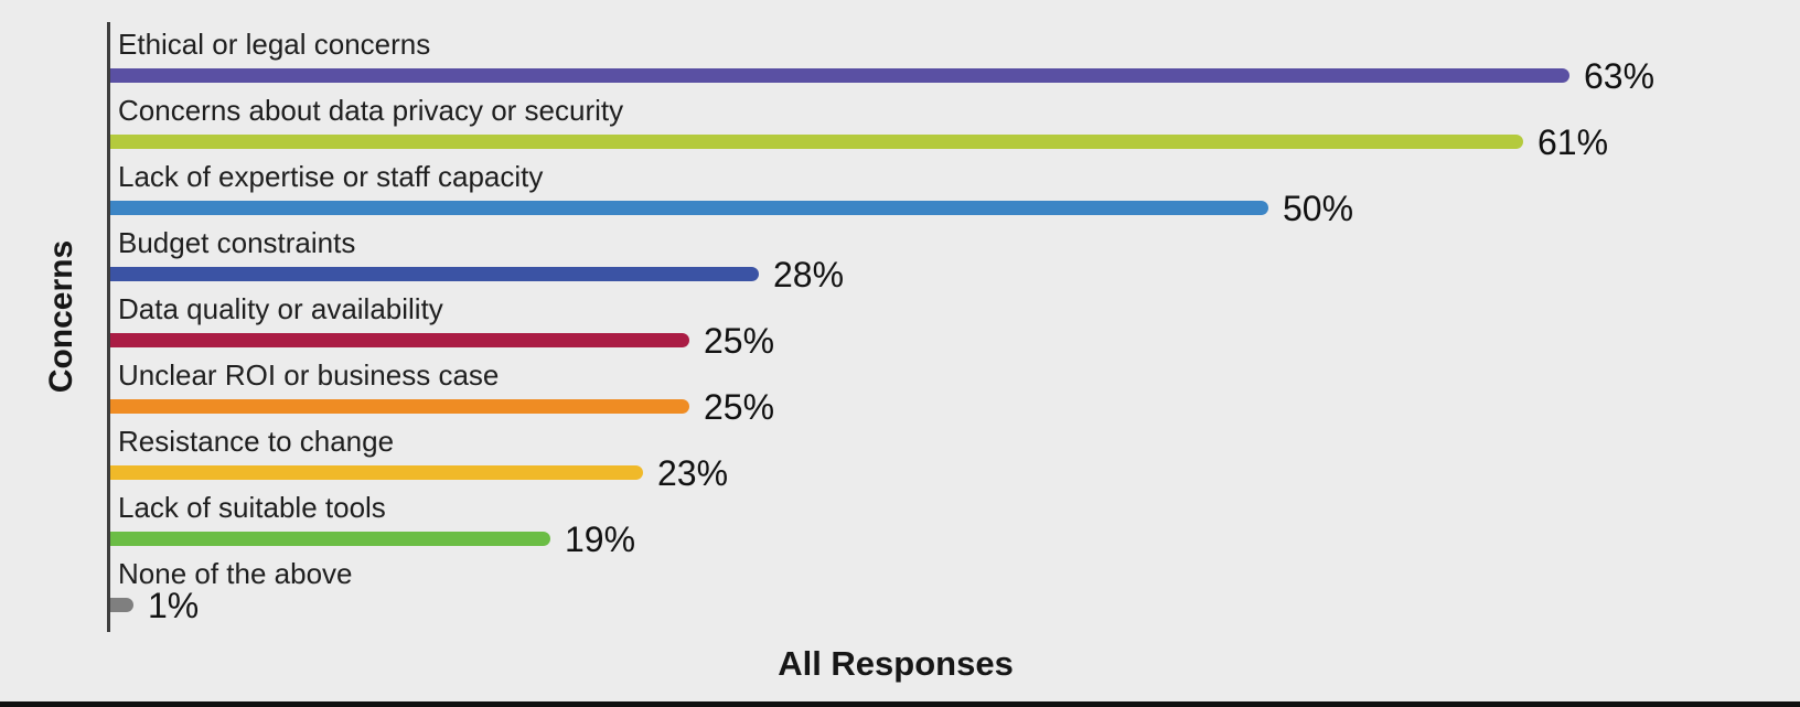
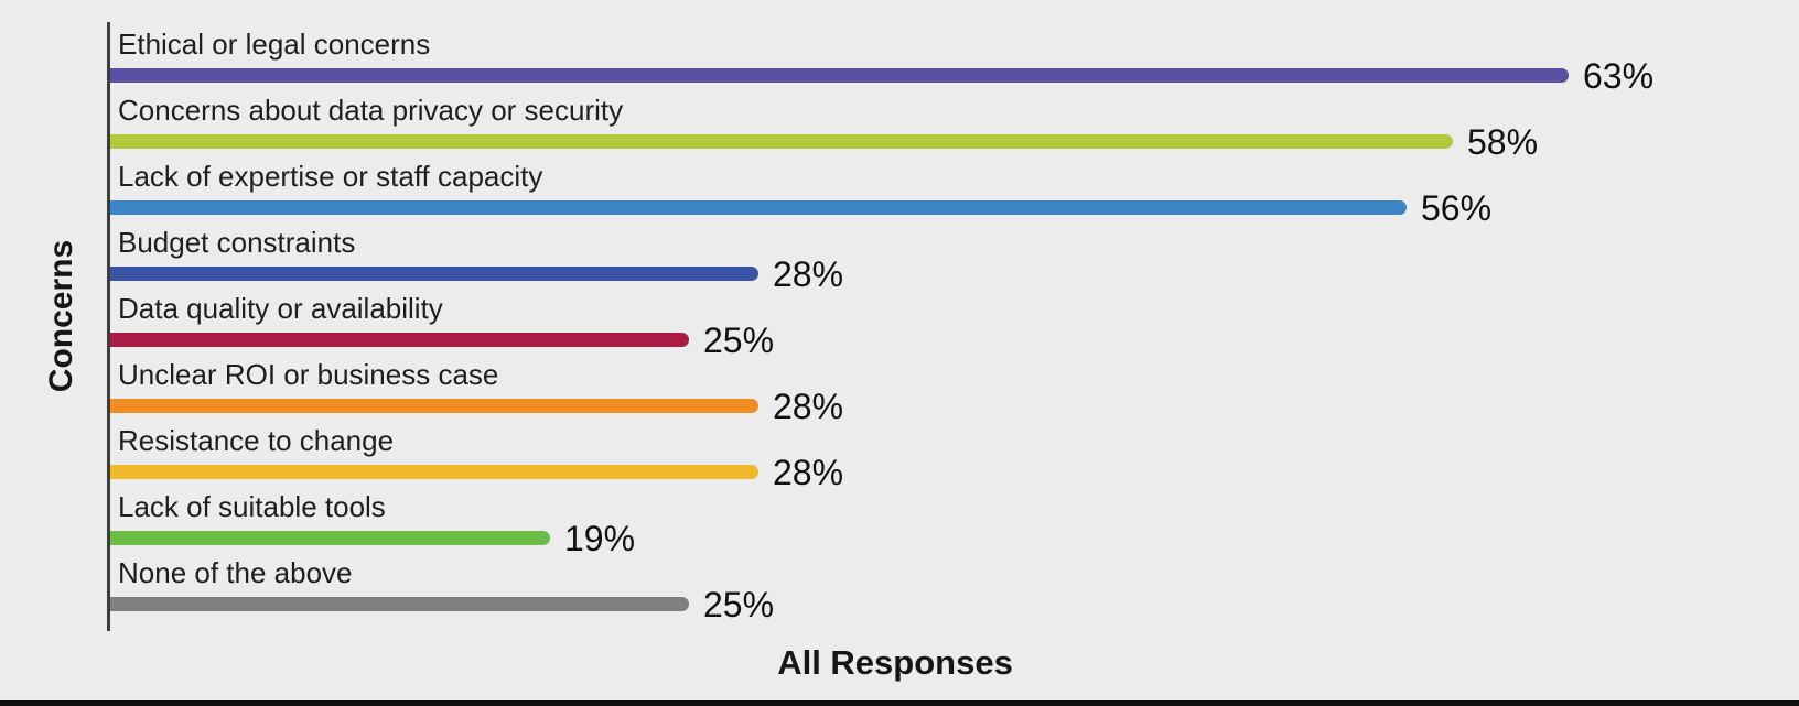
Concerns about data privacy or security: 61% -> 58%
Lack of expertise or staff capacity: 50% -> 56%
Unclear ROI or business case: 25% -> 28%
Resistance to change: 23% -> 28%
None of the above: 1% -> 25%
